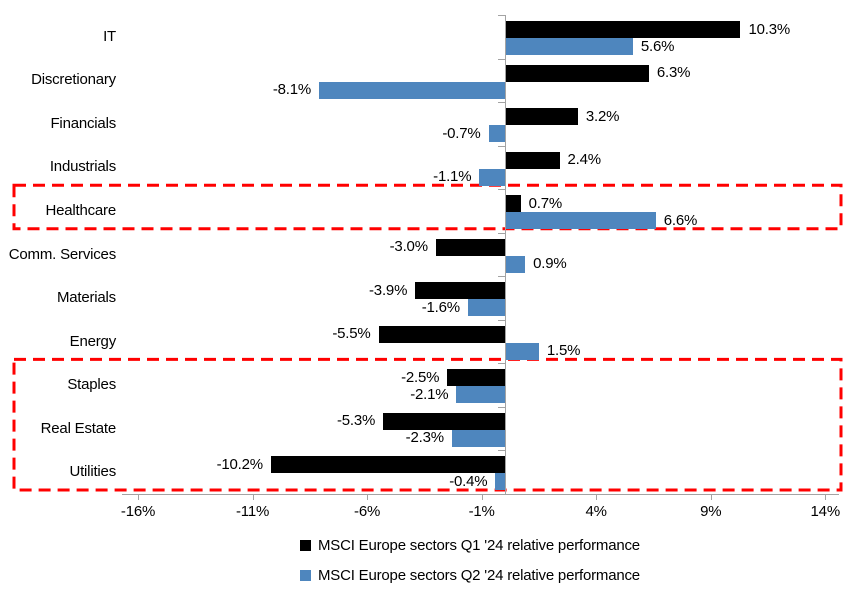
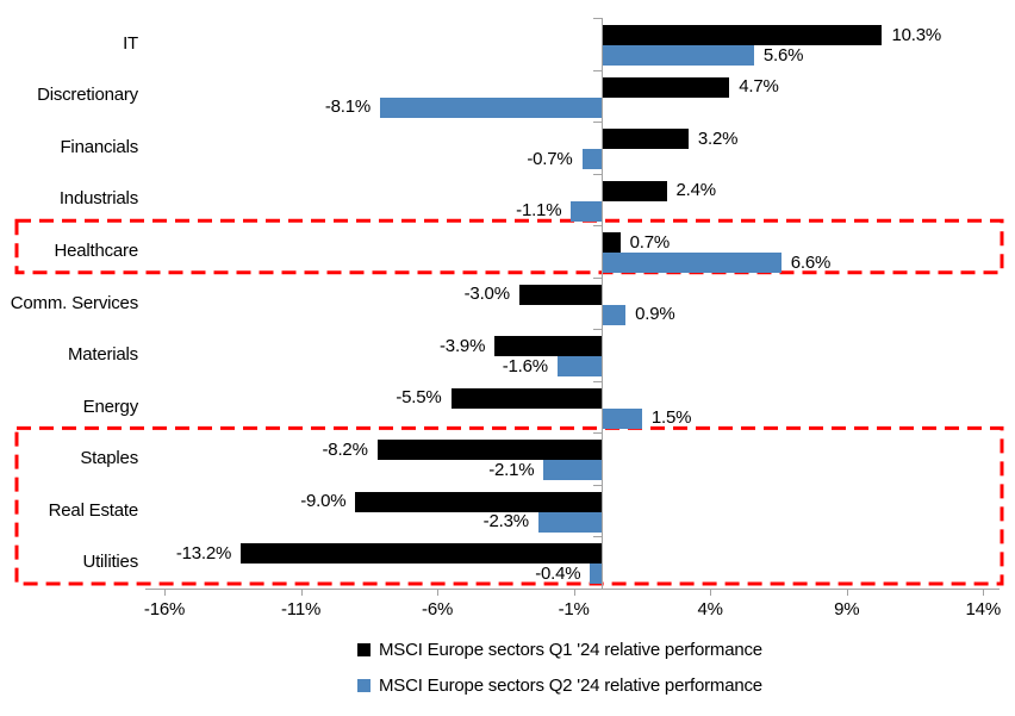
MSCI Europe sectors Q1 '24 relative performance/Discretionary: 6.3% -> 4.7%
MSCI Europe sectors Q1 '24 relative performance/Staples: -2.5% -> -8.2%
MSCI Europe sectors Q1 '24 relative performance/Real Estate: -5.3% -> -9.0%
MSCI Europe sectors Q1 '24 relative performance/Utilities: -10.2% -> -13.2%
